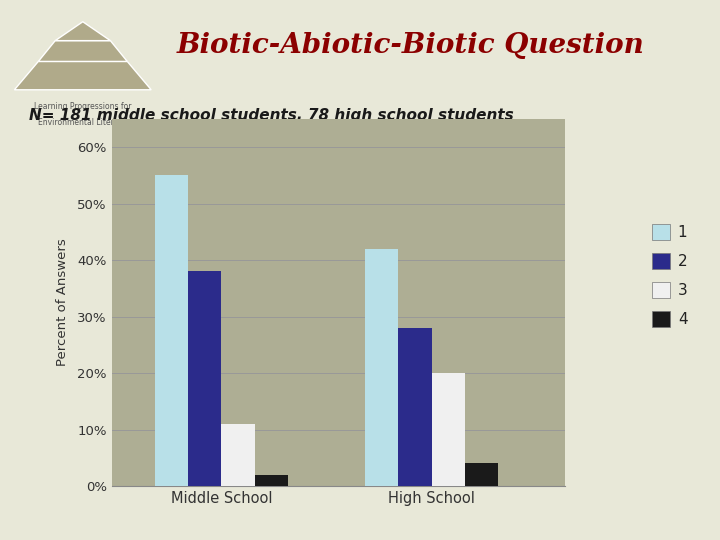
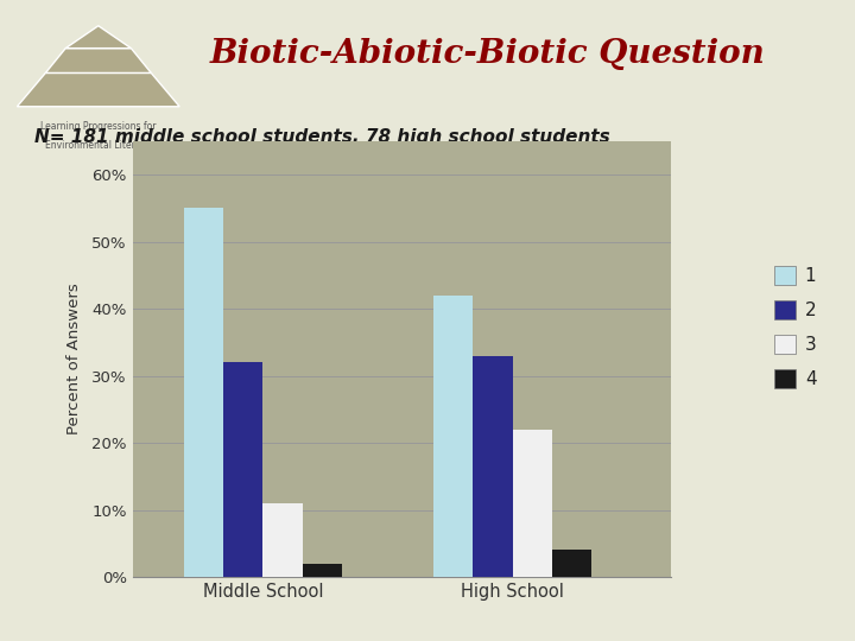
2/Middle School: 38% -> 32%
2/High School: 28% -> 33%
3/High School: 20% -> 22%
